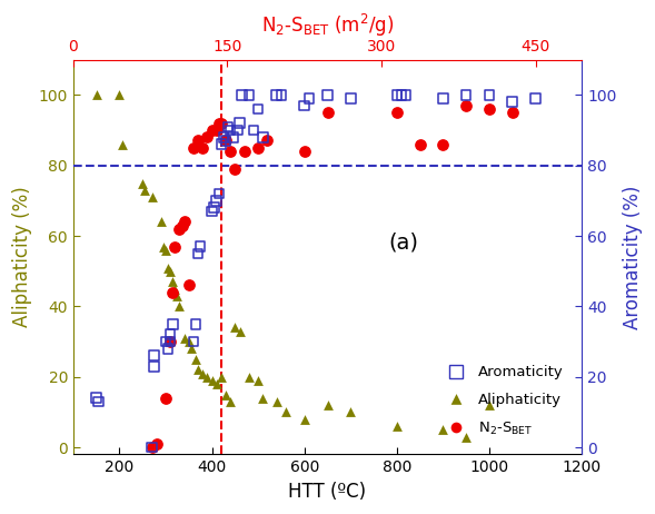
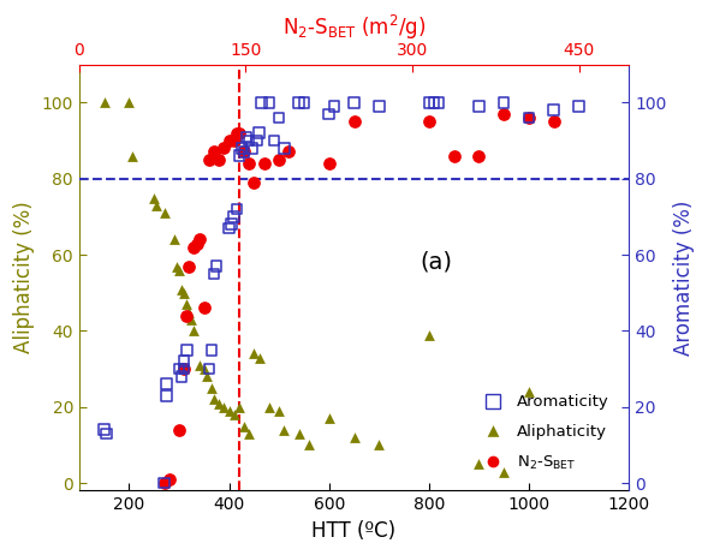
Aliphaticity/600: 8 -> 17
Aliphaticity/800: 6 -> 39
Aromaticity/1000: 100 -> 96
Aliphaticity/1000: 12 -> 24
